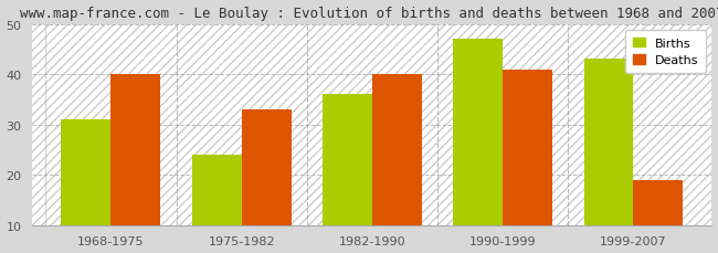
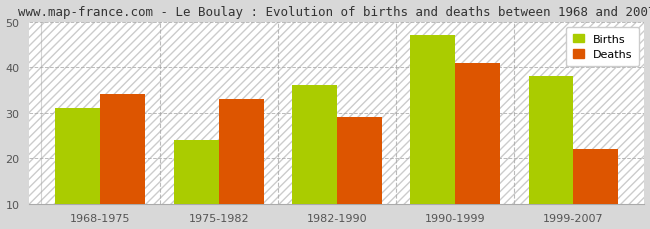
Deaths/1968-1975: 40 -> 34
Deaths/1982-1990: 40 -> 29
Births/1999-2007: 43 -> 38
Deaths/1999-2007: 19 -> 22
